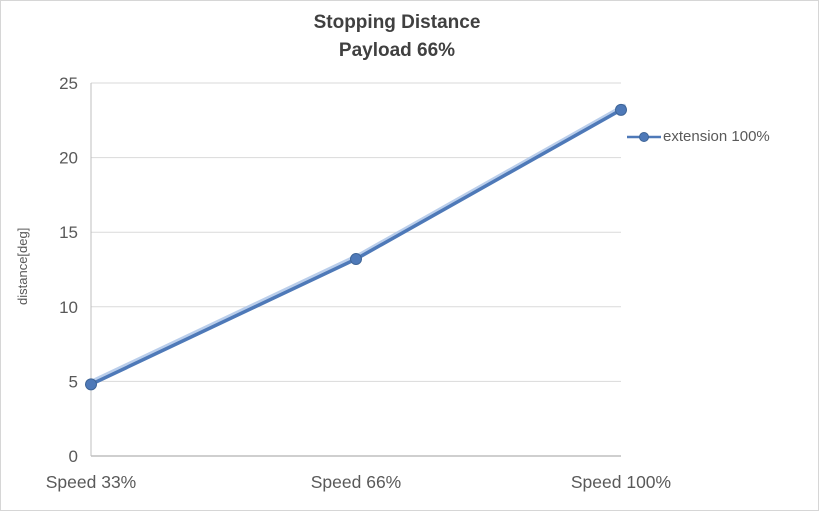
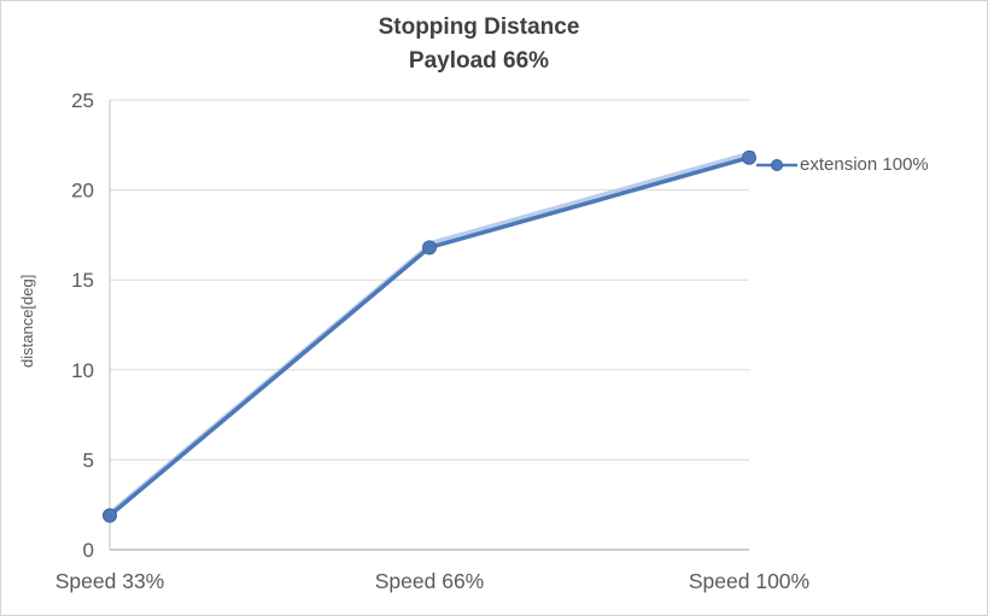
Speed 33%: 4.8 -> 1.9
Speed 66%: 13.2 -> 16.8
Speed 100%: 23.2 -> 21.8
